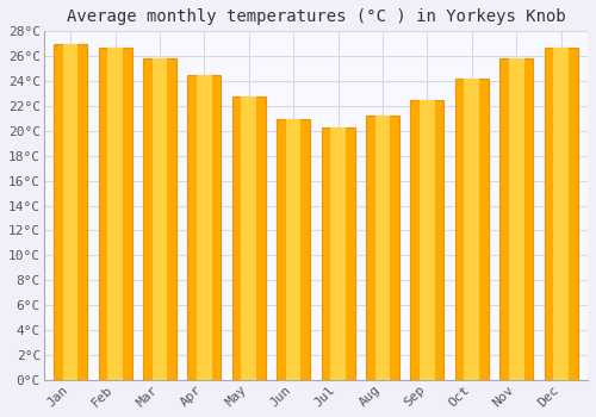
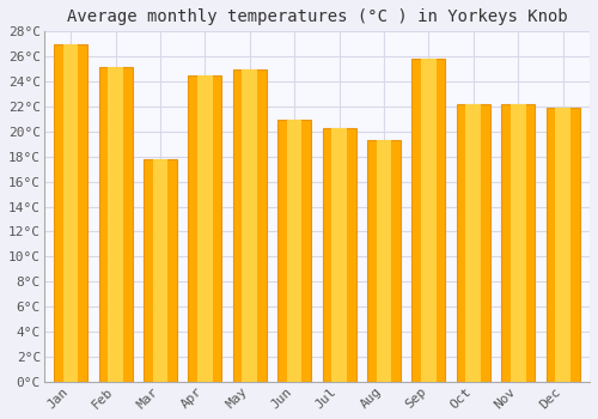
Feb: 26.7°C -> 25.2°C
Mar: 25.8°C -> 17.8°C
May: 22.8°C -> 25.0°C
Aug: 21.2°C -> 19.3°C
Sep: 22.5°C -> 25.8°C
Oct: 24.2°C -> 22.2°C
Nov: 25.8°C -> 22.2°C
Dec: 26.7°C -> 21.9°C
